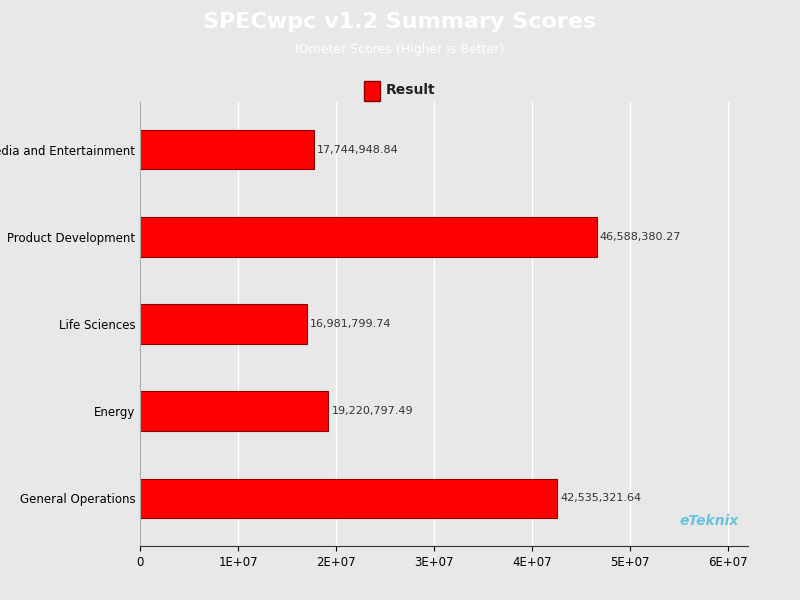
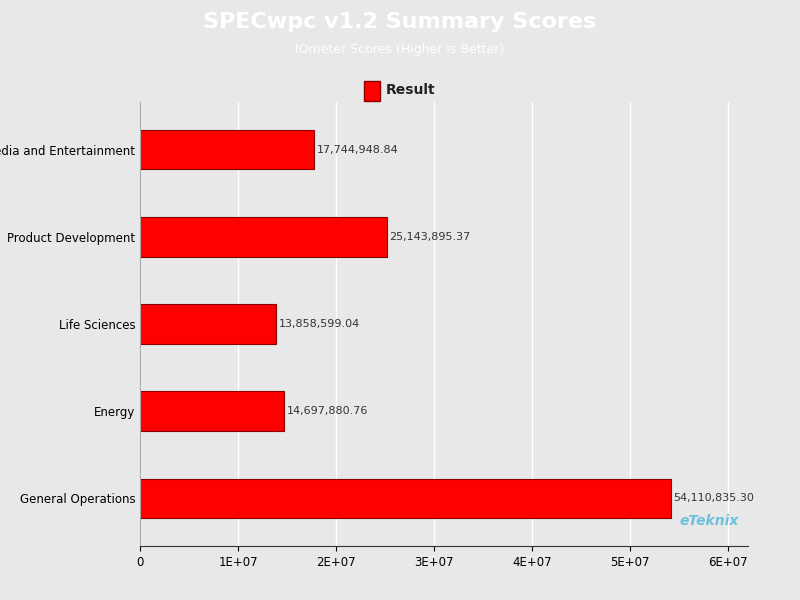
Product Development: 46,588,380.27 -> 25,143,895.37
Life Sciences: 16,981,799.74 -> 13,858,599.04
Energy: 19,220,797.49 -> 14,697,880.76
General Operations: 42,535,321.64 -> 54,110,835.30
